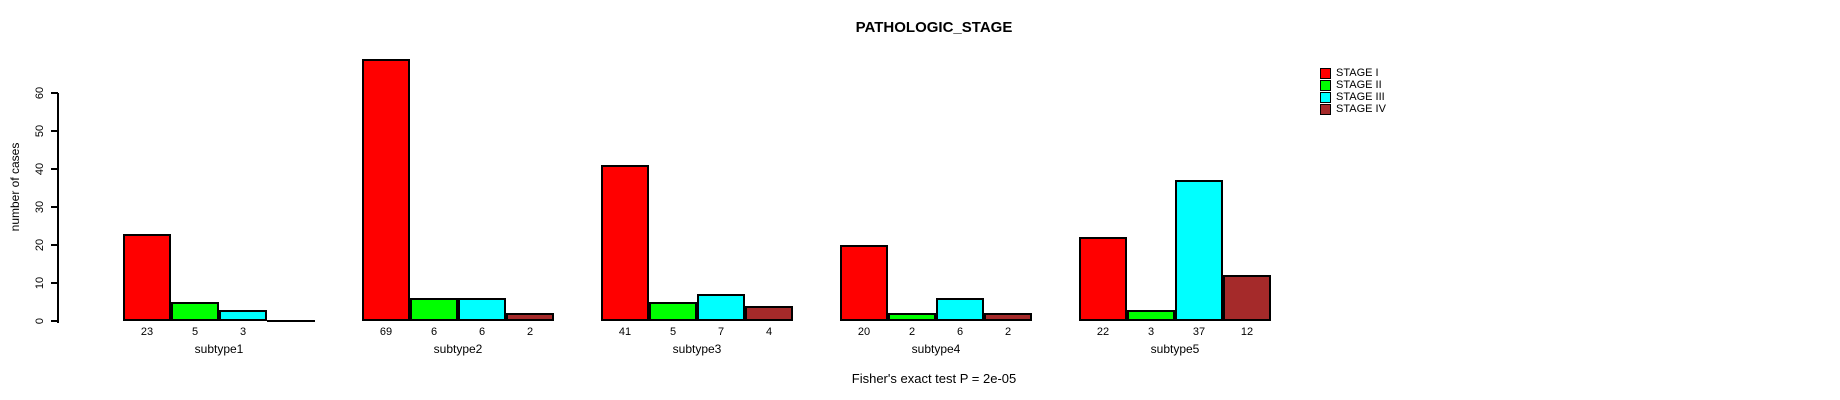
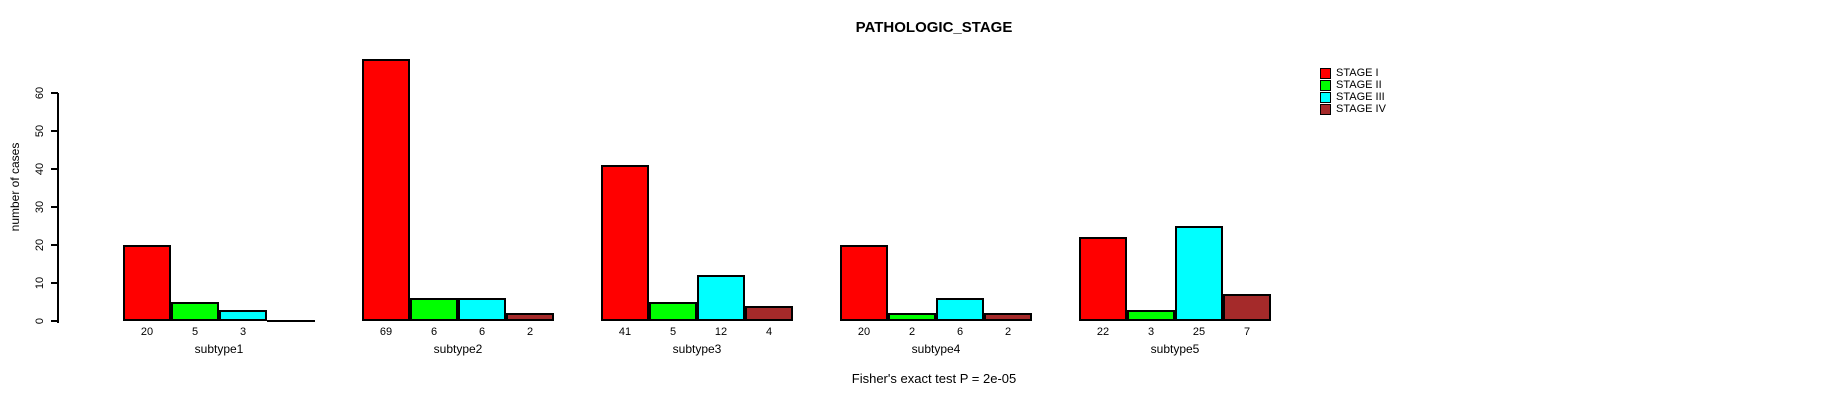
STAGE I/subtype1: 23 -> 20
STAGE III/subtype3: 7 -> 12
STAGE III/subtype5: 37 -> 25
STAGE IV/subtype5: 12 -> 7
